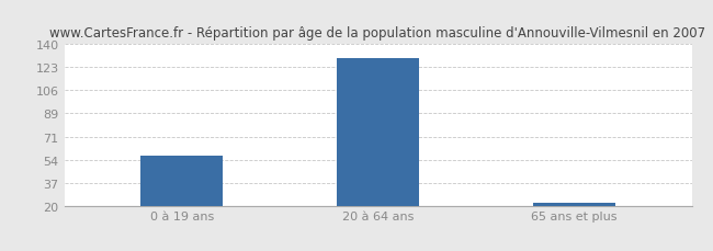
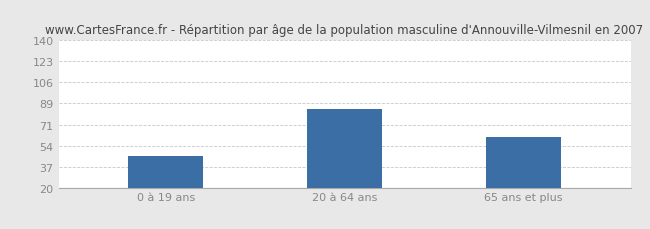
0 à 19 ans: 57 -> 46
20 à 64 ans: 130 -> 84
65 ans et plus: 22 -> 61
